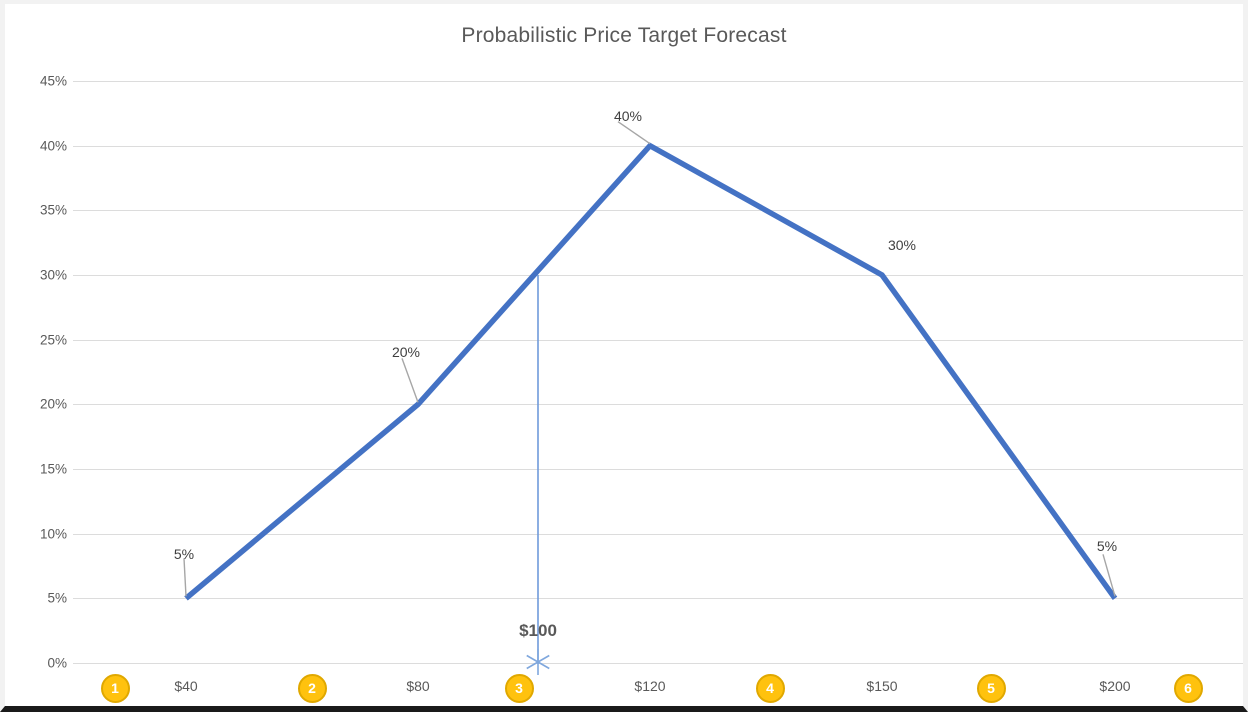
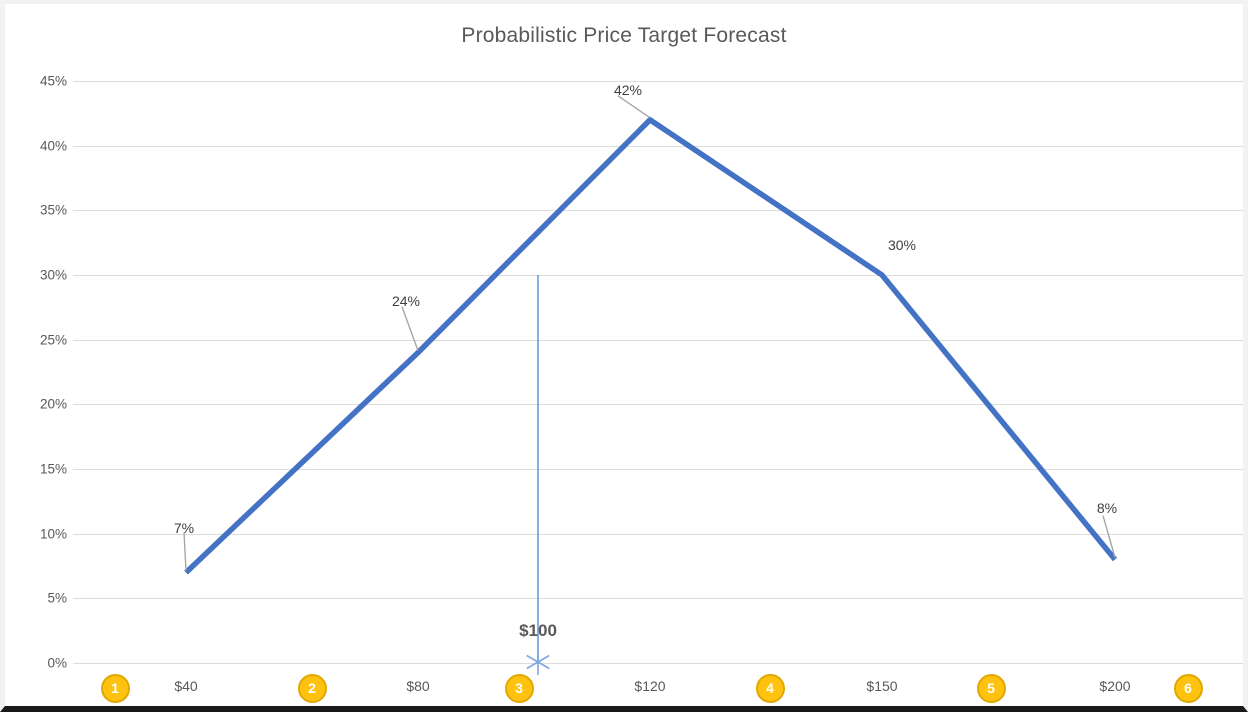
$40: 5% -> 7%
$80: 20% -> 24%
$120: 40% -> 42%
$200: 5% -> 8%
